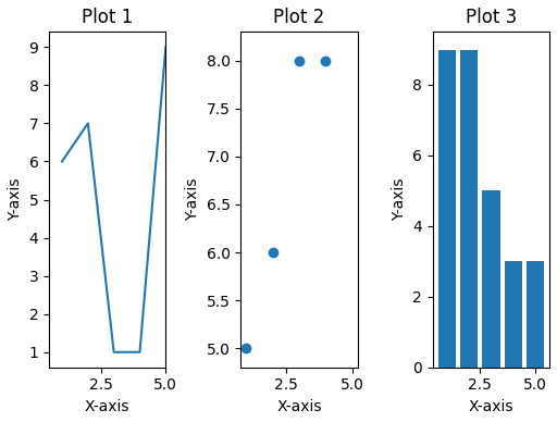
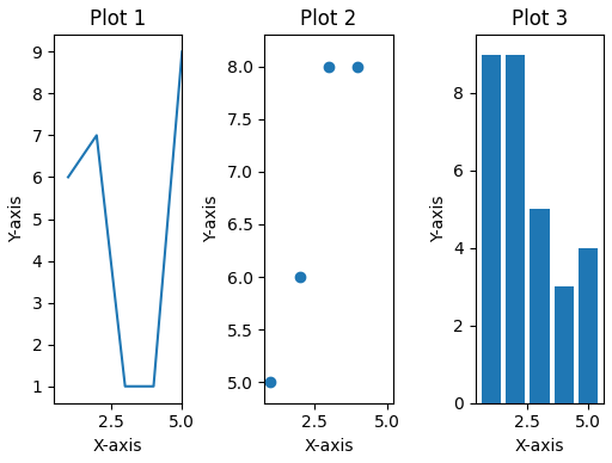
Plot 3/5.0: 3 -> 4
